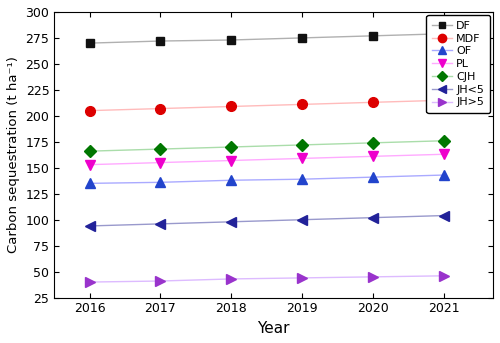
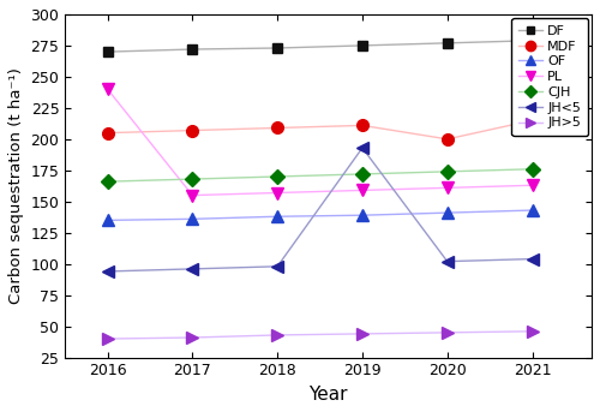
PL/2016: 153 -> 240
JH<5/2019: 100 -> 193
MDF/2020: 213 -> 200
